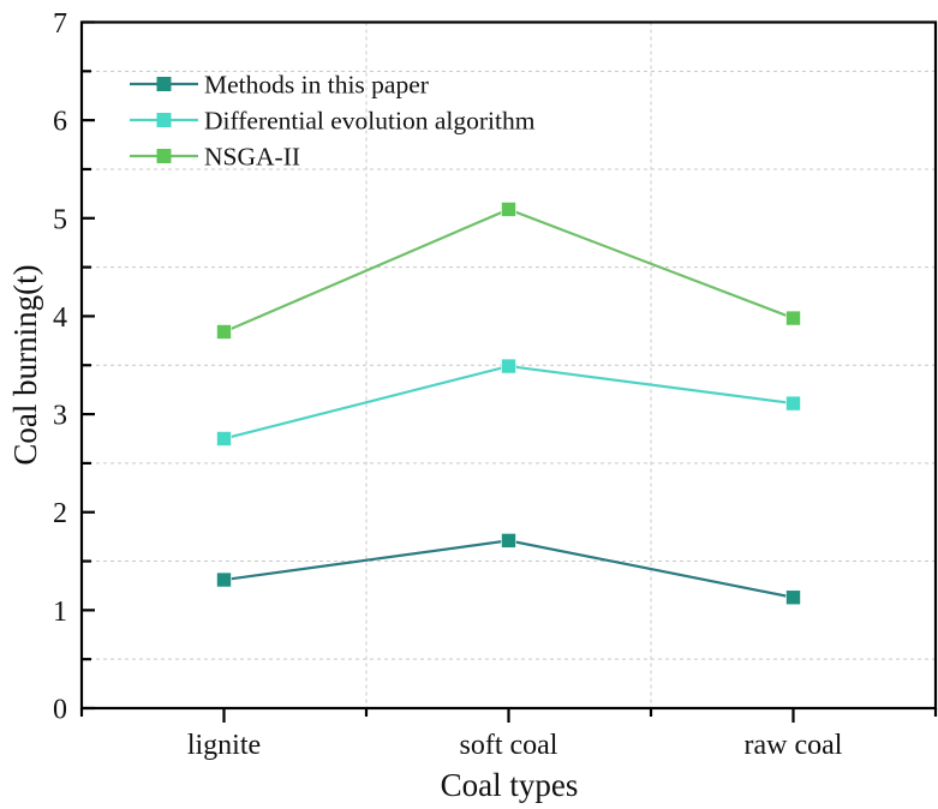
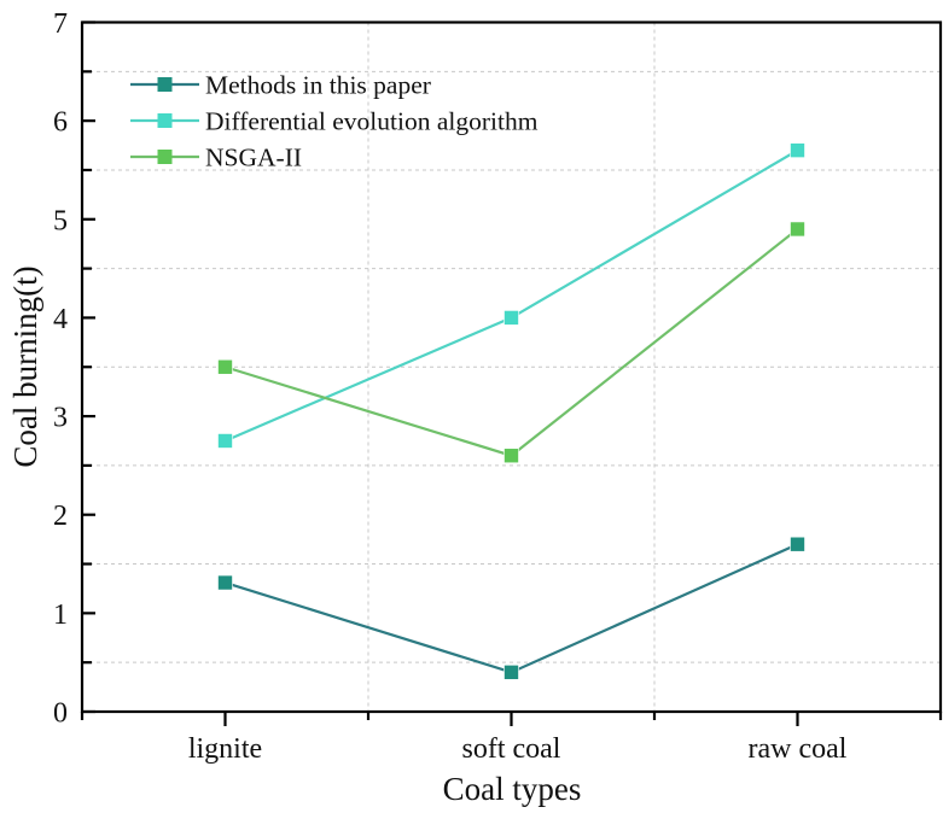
NSGA-II/lignite: 3.8 -> 3.5
Methods in this paper/soft coal: 1.7 -> 0.4
Differential evolution algorithm/soft coal: 3.5 -> 4.0
NSGA-II/soft coal: 5.1 -> 2.6
Methods in this paper/raw coal: 1.1 -> 1.7
Differential evolution algorithm/raw coal: 3.1 -> 5.7
NSGA-II/raw coal: 4.0 -> 4.9
